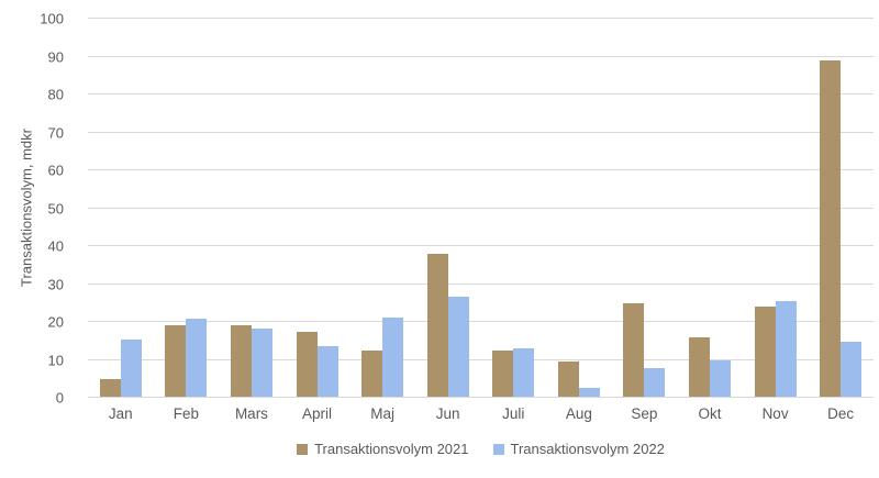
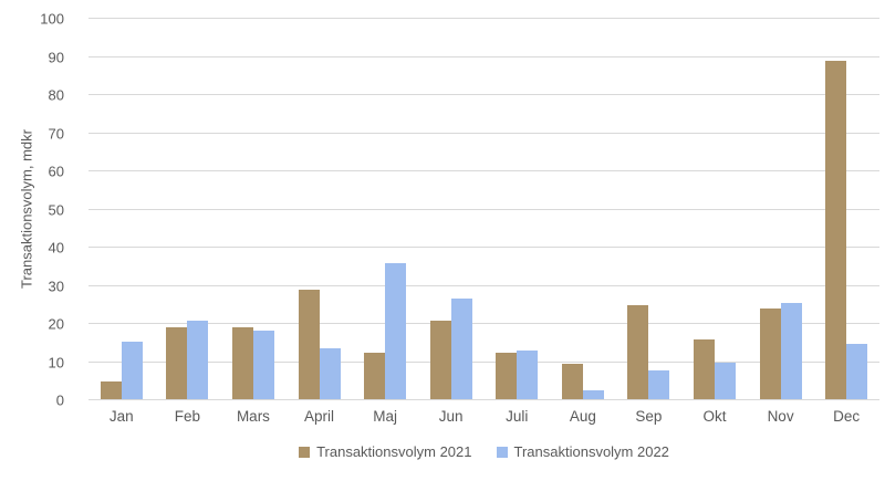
Transaktionsvolym 2021/April: 18 -> 29
Transaktionsvolym 2022/Maj: 21 -> 36
Transaktionsvolym 2021/Jun: 38 -> 21
